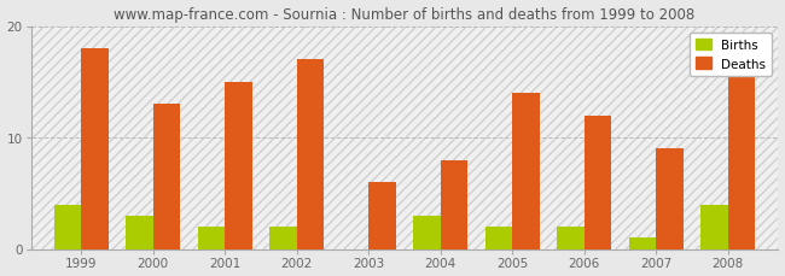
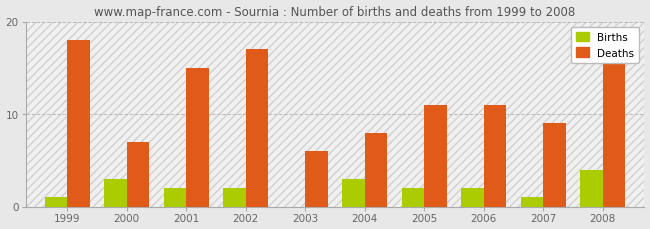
Births/1999: 4 -> 1
Deaths/2000: 13 -> 7
Deaths/2005: 14 -> 11
Deaths/2006: 12 -> 11
